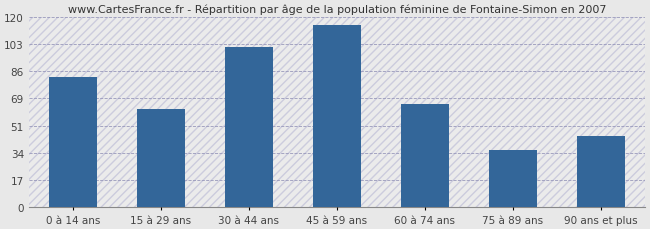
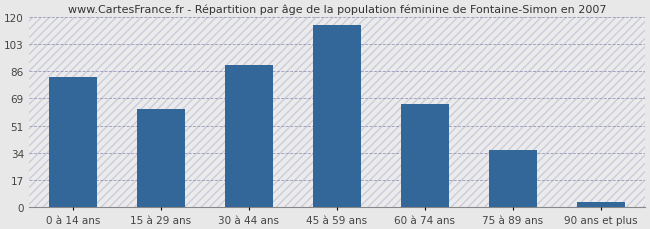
30 à 44 ans: 101 -> 90
90 ans et plus: 45 -> 3
